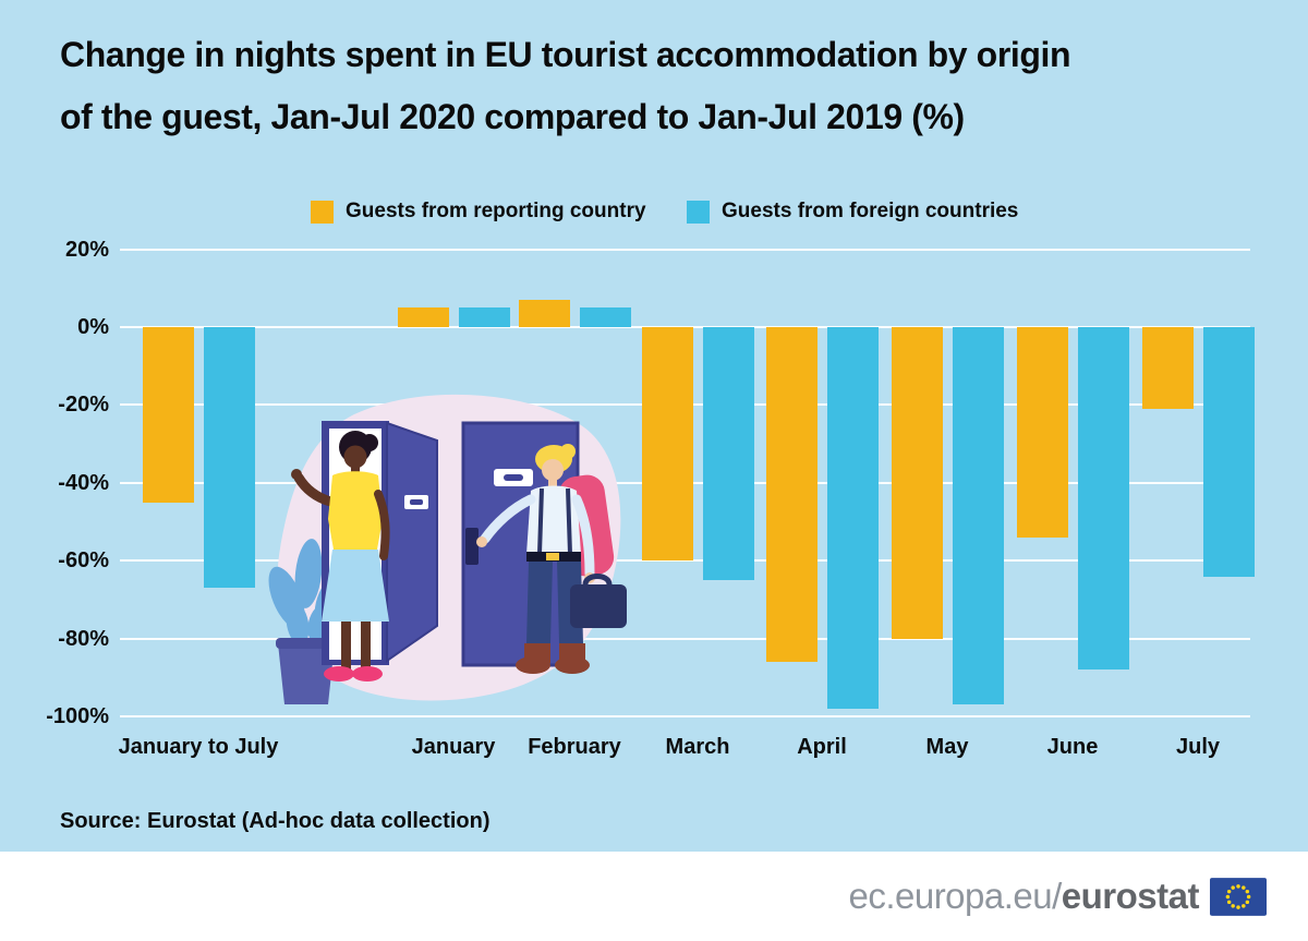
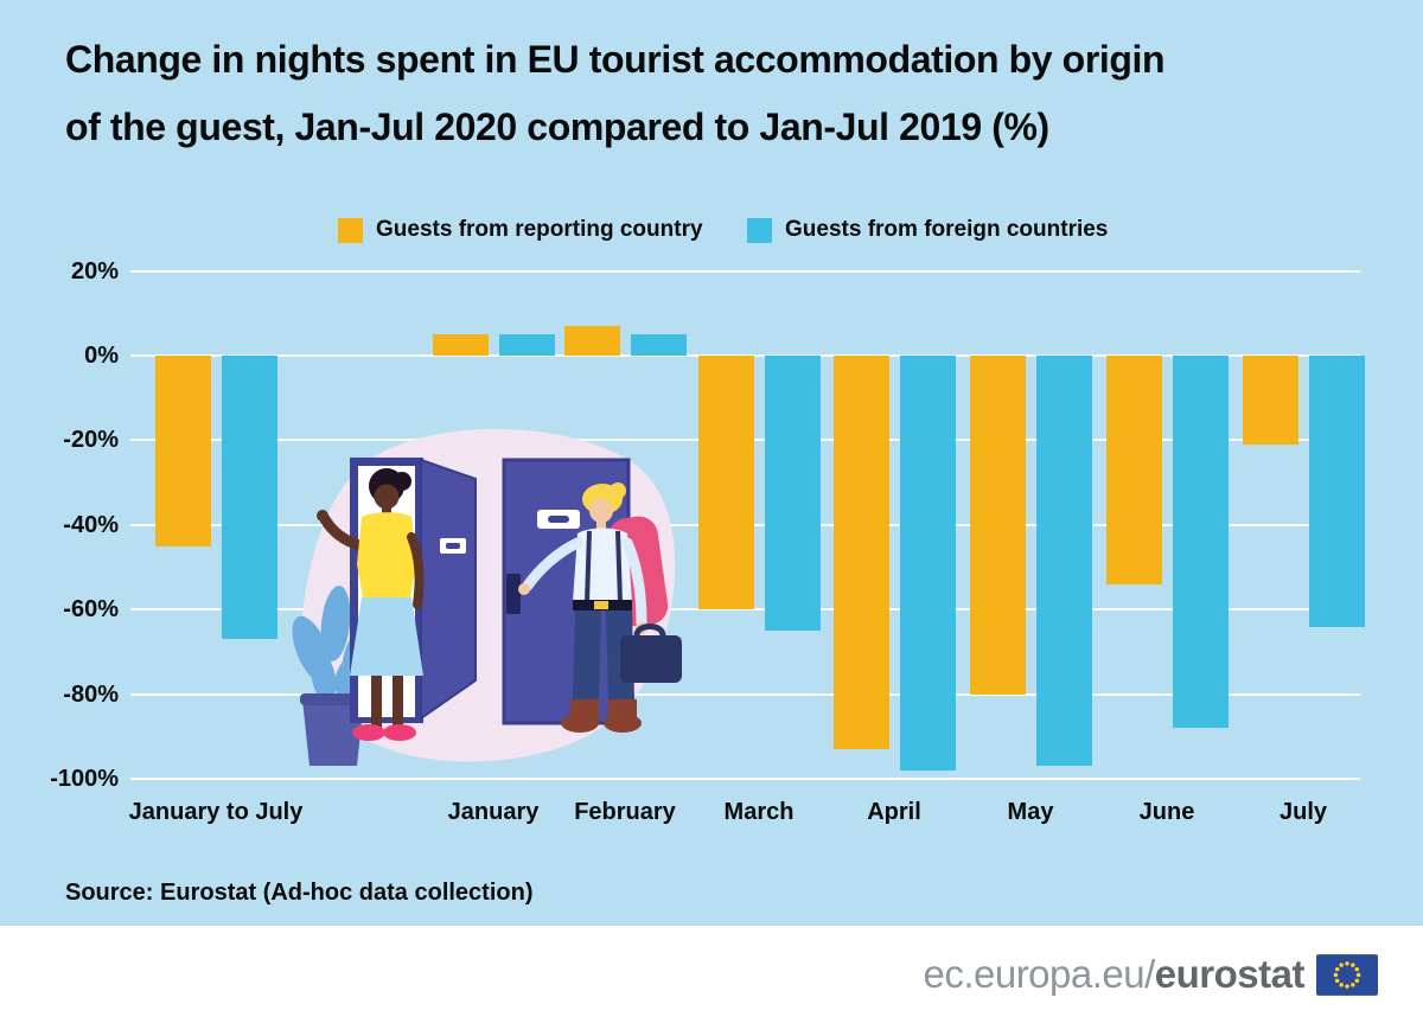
Guests from reporting country/April: -86% -> -93%
